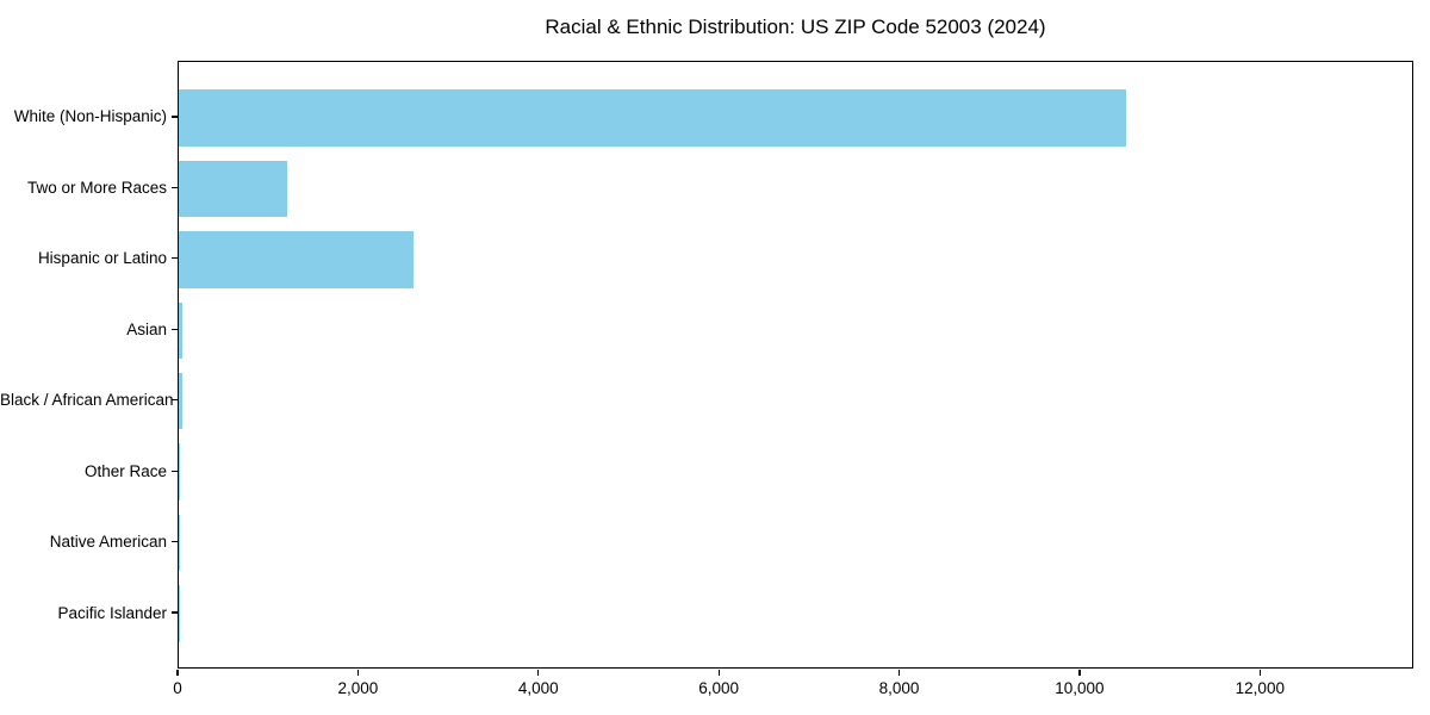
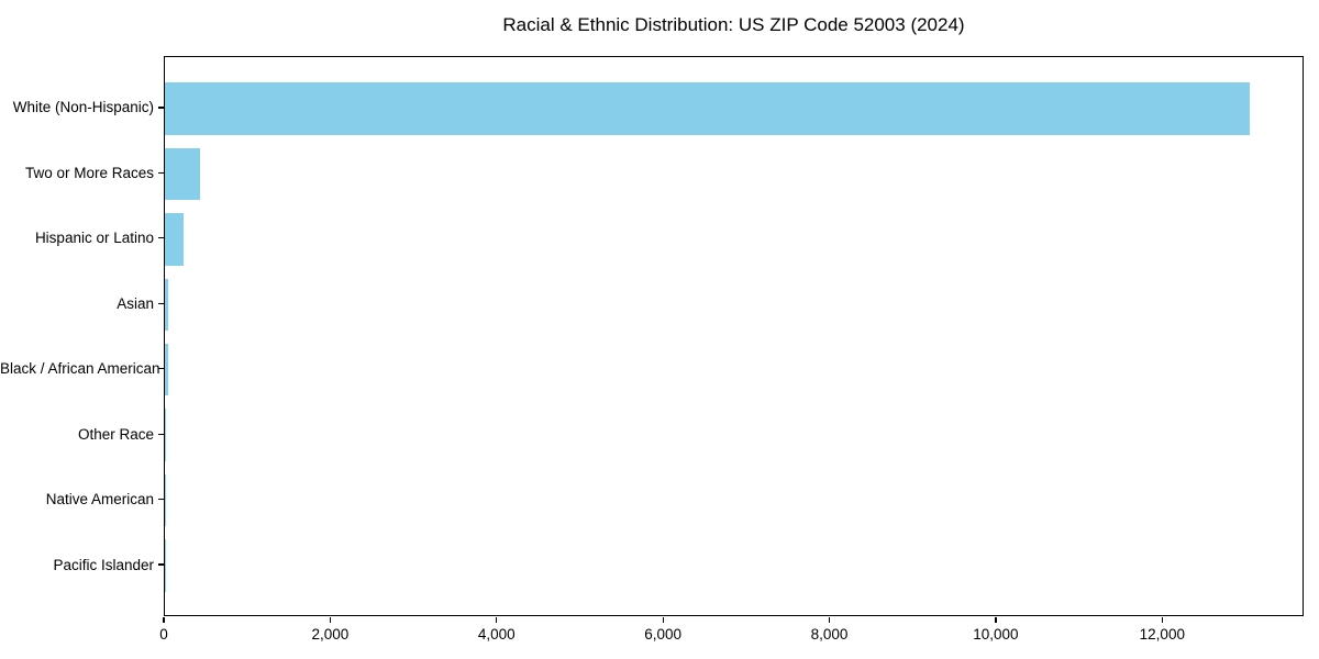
White (Non-Hispanic): 10500 -> 13000
Two or More Races: 1200 -> 400
Hispanic or Latino: 2600 -> 200
